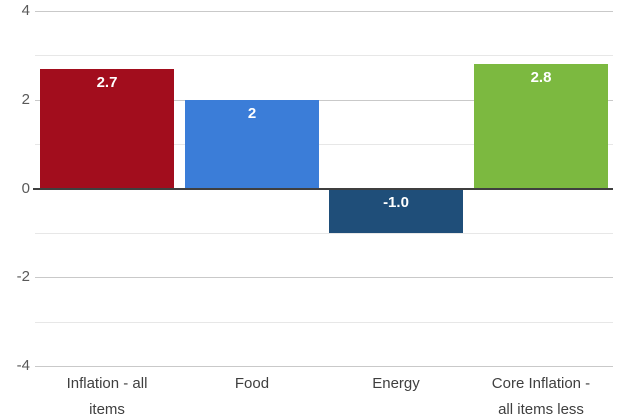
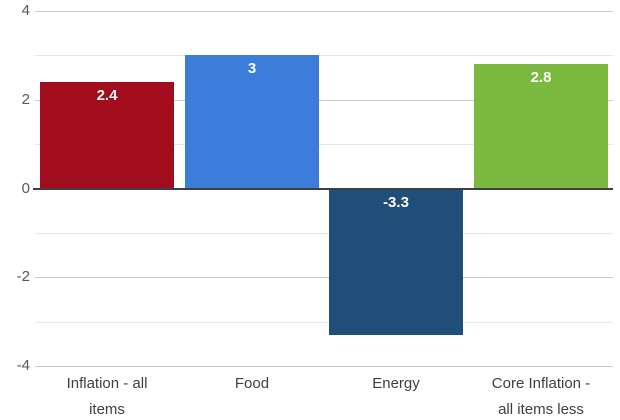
Inflation - all items: 2.7 -> 2.4
Food: 2 -> 3
Energy: -1.0 -> -3.3
